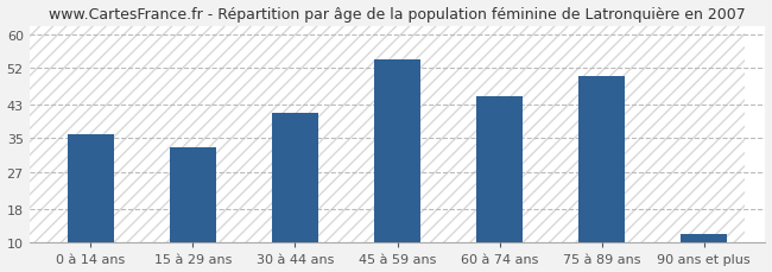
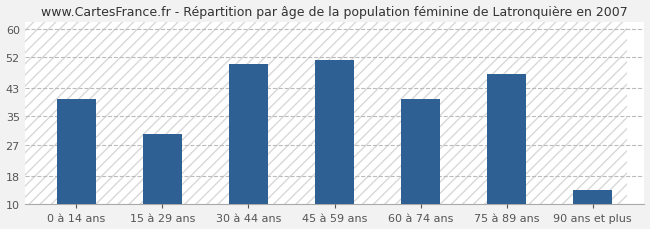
0 à 14 ans: 36 -> 40
15 à 29 ans: 33 -> 30
30 à 44 ans: 41 -> 50
45 à 59 ans: 54 -> 51
60 à 74 ans: 45 -> 40
75 à 89 ans: 50 -> 47
90 ans et plus: 12 -> 14
